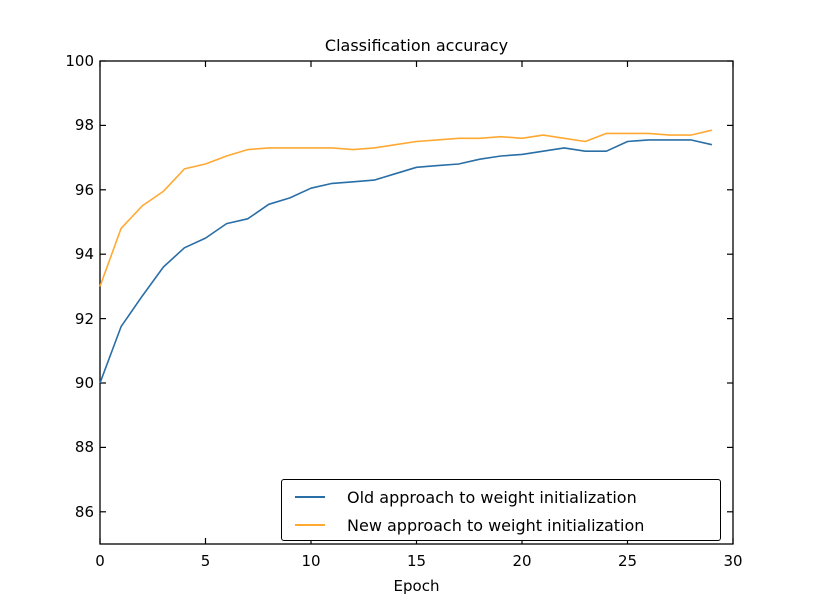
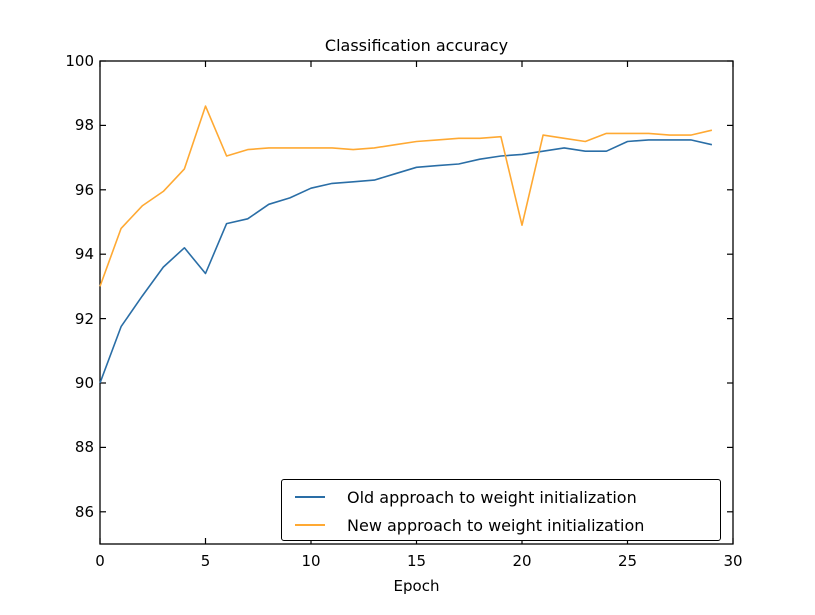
Old approach to weight initialization/5: 94.5 -> 93.4
New approach to weight initialization/5: 96.8 -> 98.6
New approach to weight initialization/20: 97.6 -> 94.9
